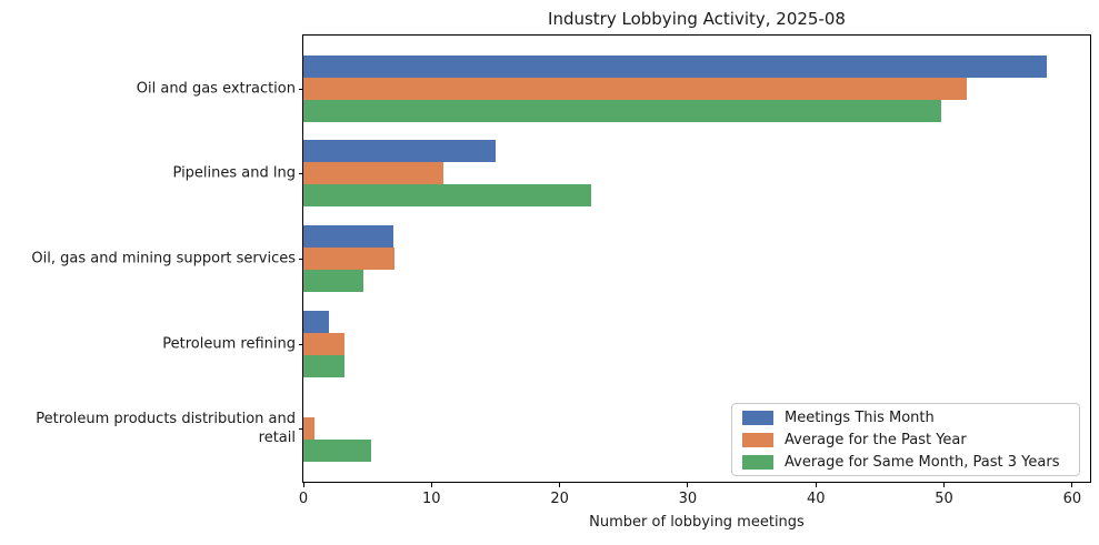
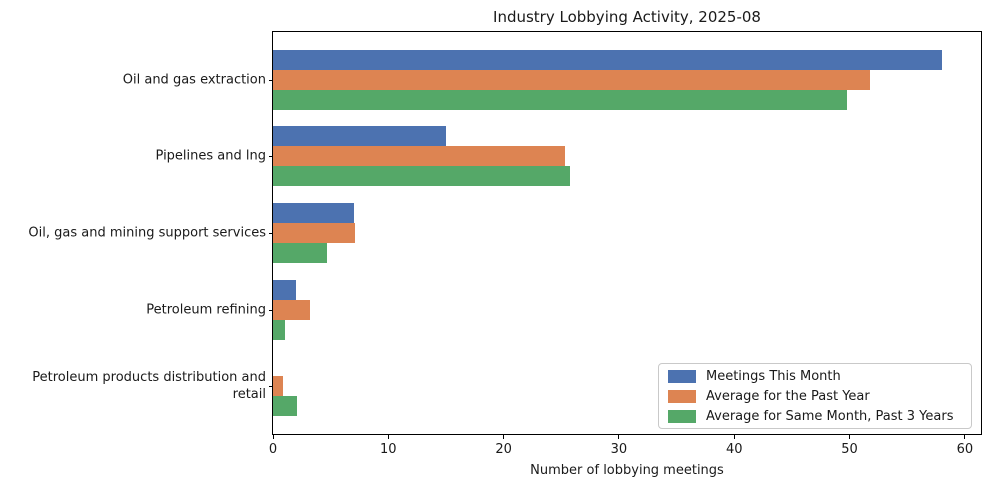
Average for the Past Year/Pipelines and lng: 10.9 -> 25.3
Average for Same Month, Past 3 Years/Pipelines and lng: 22.5 -> 25.8
Average for Same Month, Past 3 Years/Petroleum refining: 3.2 -> 1.0
Average for Same Month, Past 3 Years/Petroleum products distribution and retail: 5.3 -> 2.1
